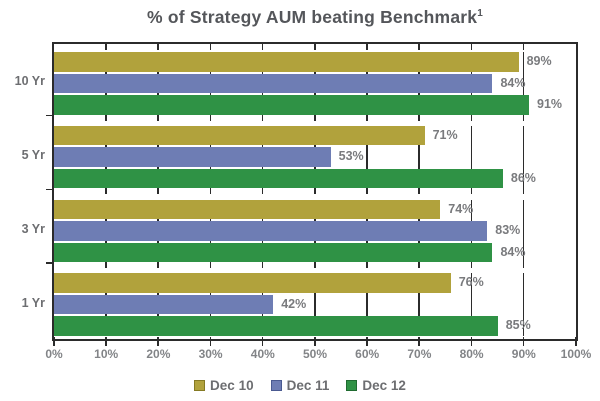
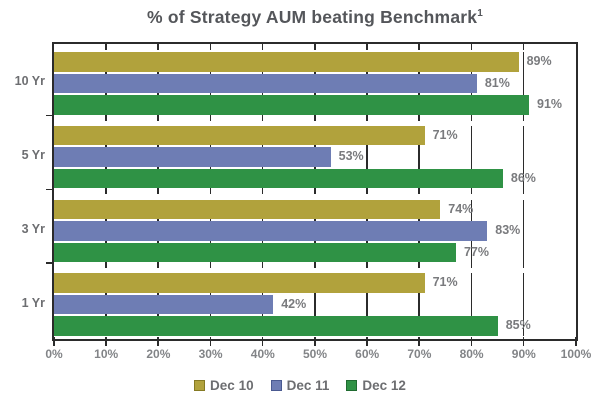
Dec 11/10 Yr: 84% -> 81%
Dec 12/3 Yr: 84% -> 77%
Dec 10/1 Yr: 76% -> 71%
